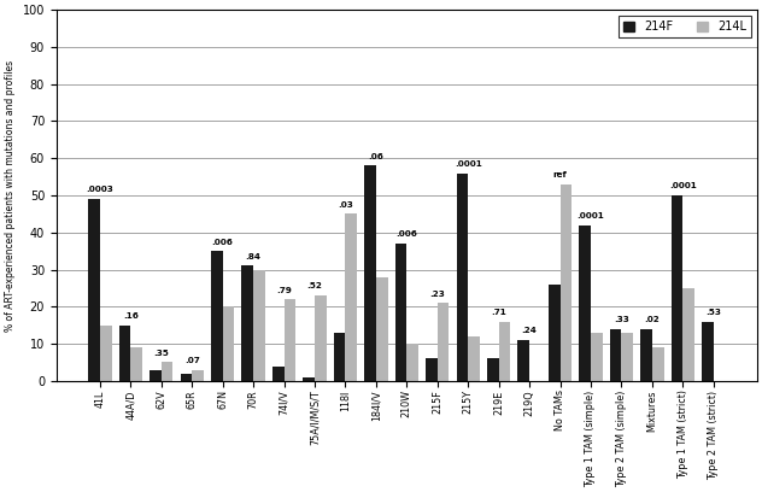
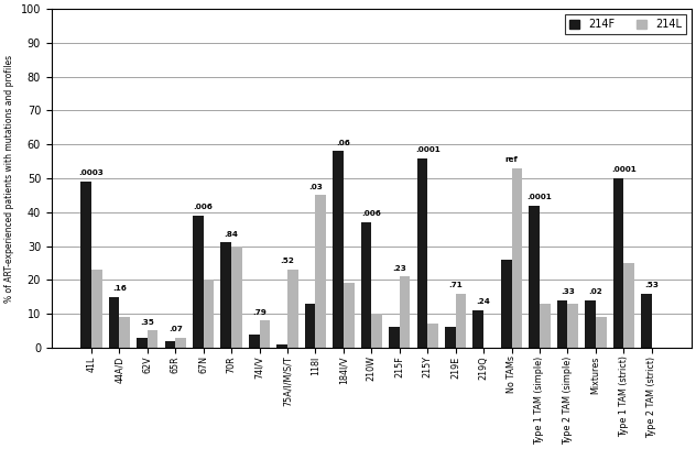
214L/41L: 15 -> 23
214F/67N: 35 -> 39
214L/74I/V: 22 -> 8
214L/184I/V: 28 -> 19
214L/215Y: 12 -> 7
